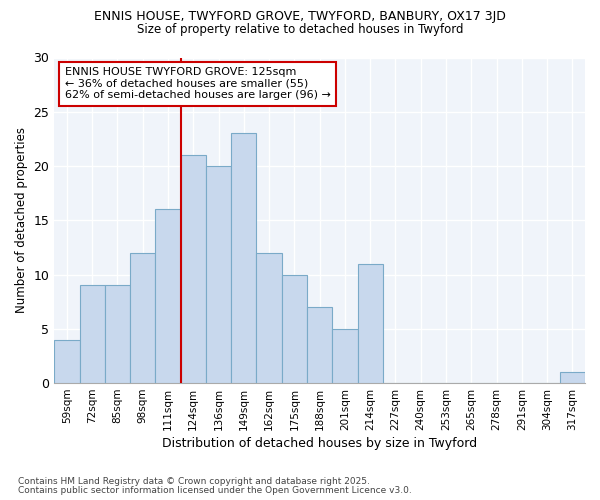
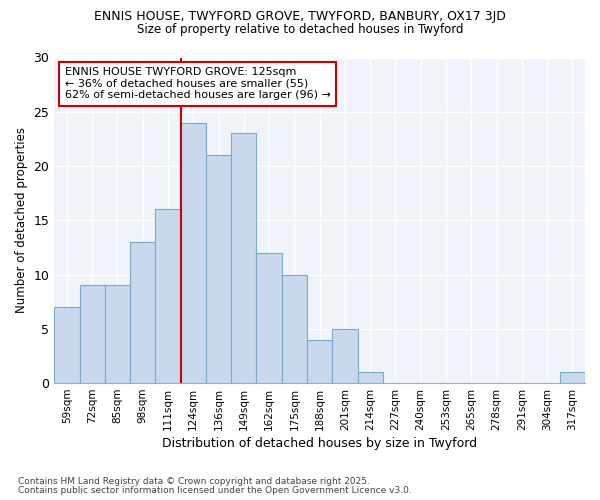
59sqm: 4 -> 7
98sqm: 12 -> 13
124sqm: 21 -> 24
136sqm: 20 -> 21
188sqm: 7 -> 4
214sqm: 11 -> 1
